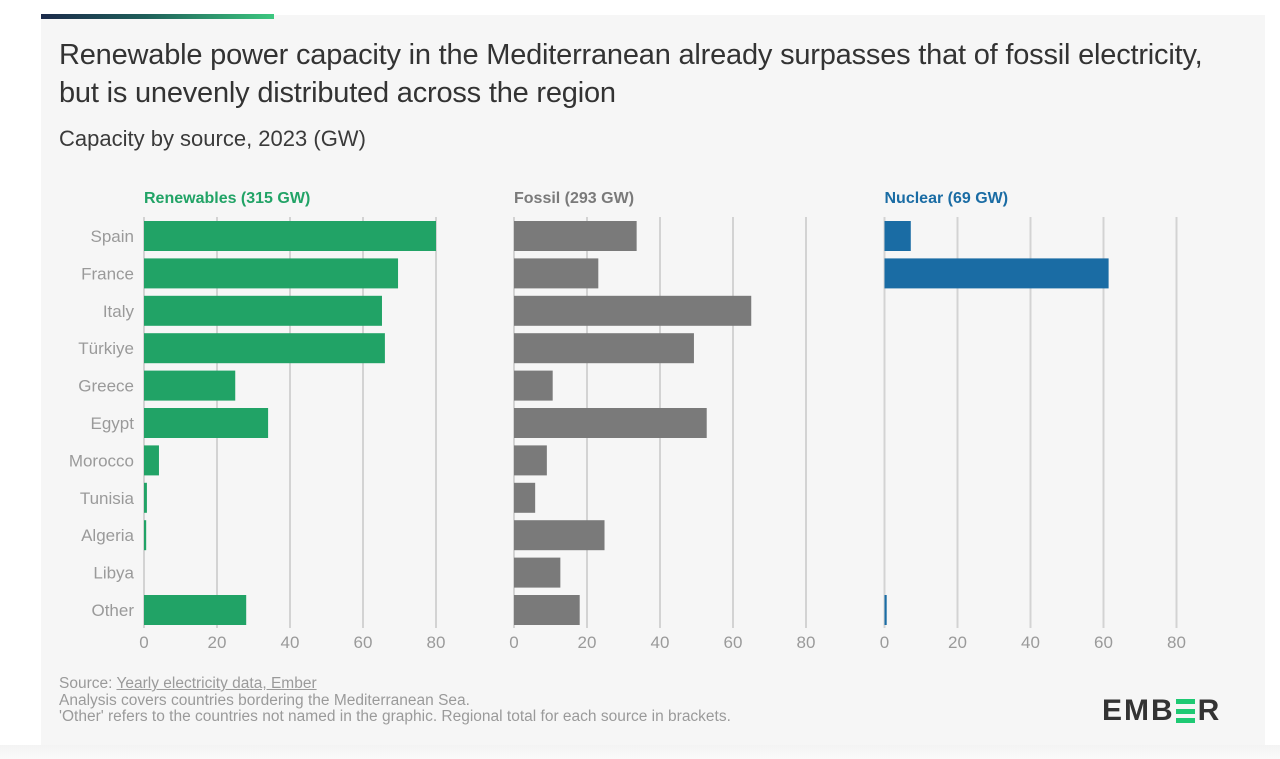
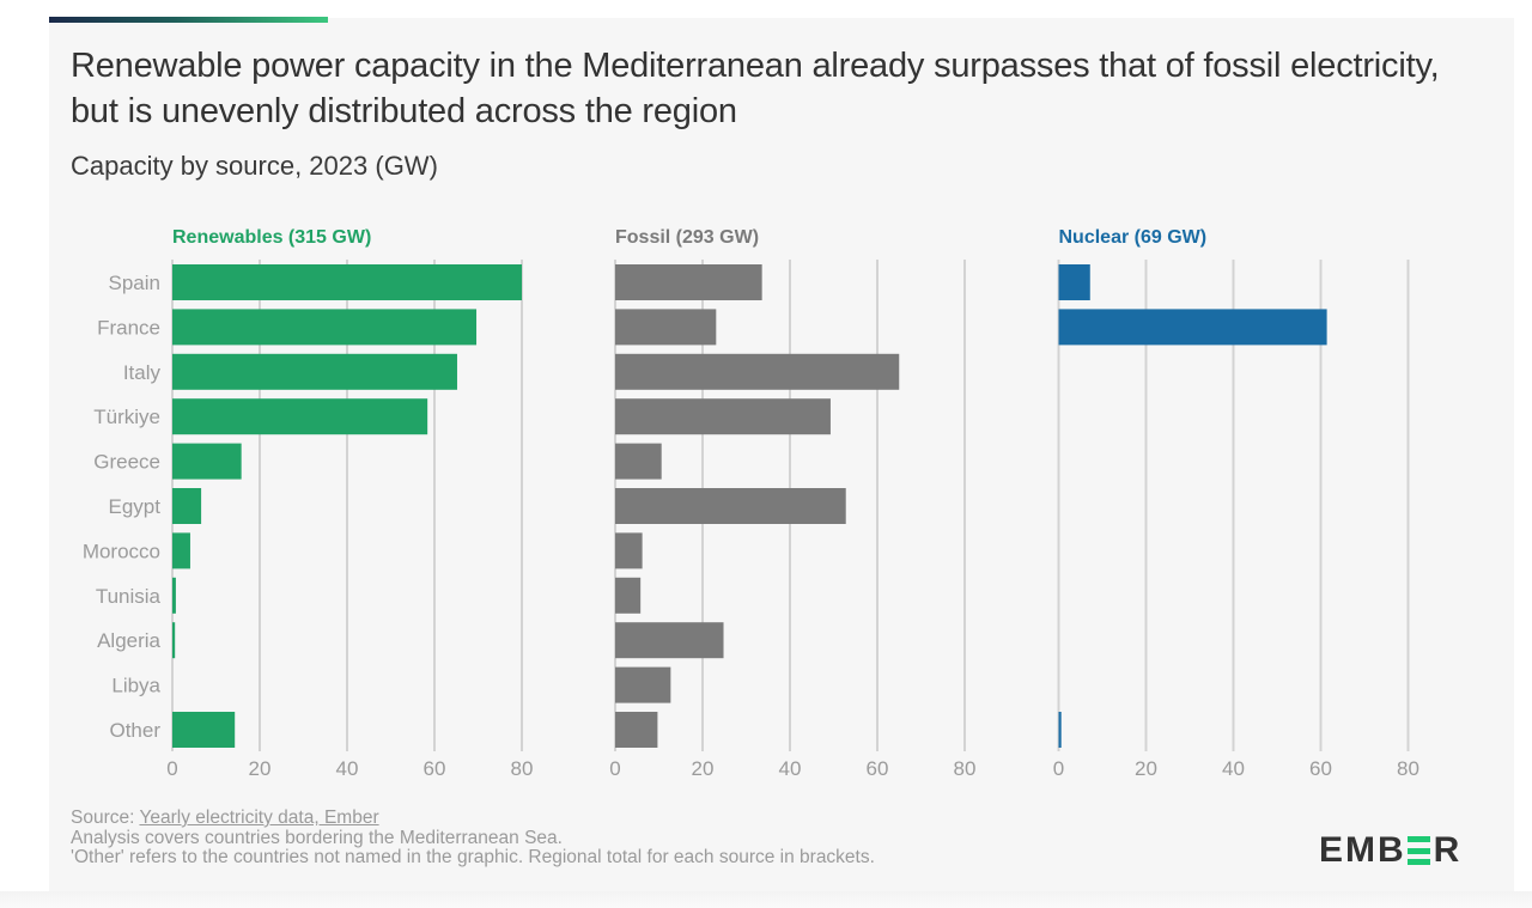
Renewables (315 GW)/Türkiye: 66 -> 58
Renewables (315 GW)/Greece: 25 -> 16
Renewables (315 GW)/Egypt: 34 -> 7
Fossil (293 GW)/Morocco: 9 -> 6
Renewables (315 GW)/Other: 28 -> 14
Fossil (293 GW)/Other: 18 -> 10
